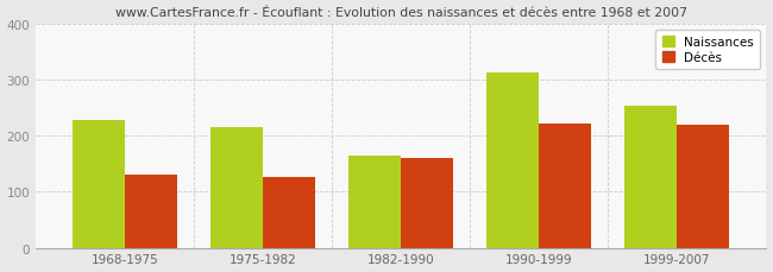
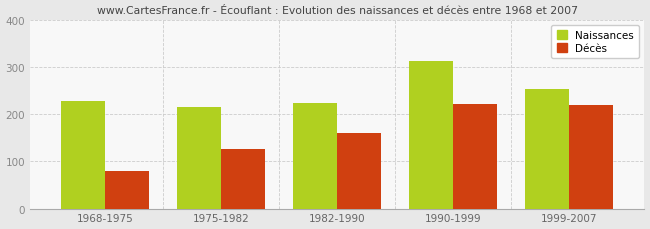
Décès/1968-1975: 130 -> 80
Naissances/1982-1990: 165 -> 224
